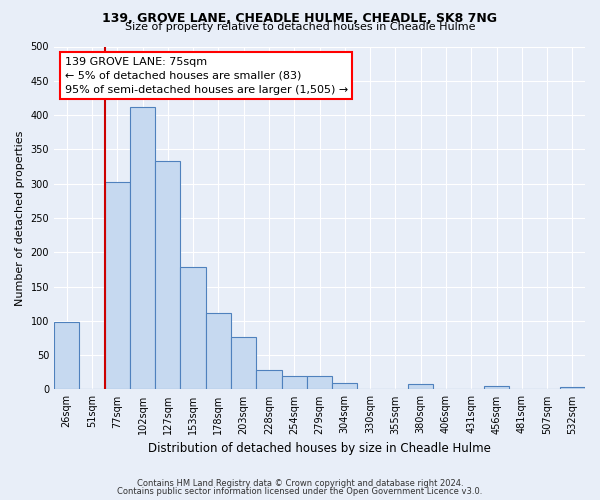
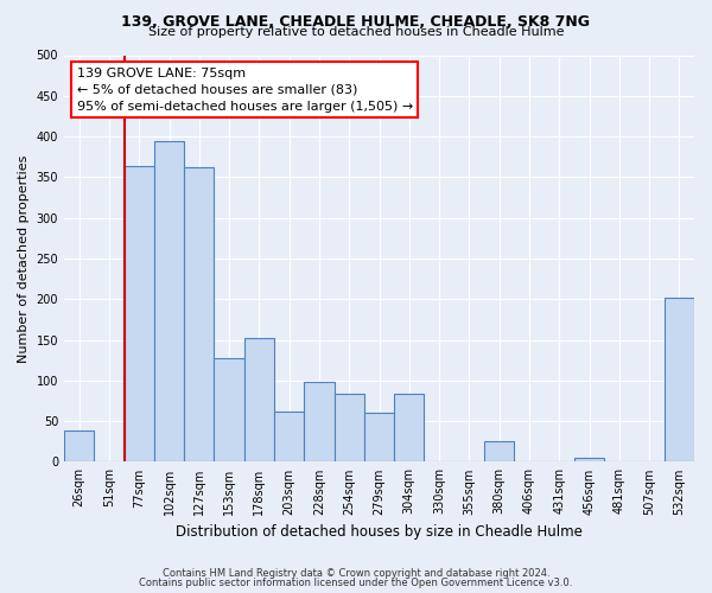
26sqm: 98 -> 38
77sqm: 302 -> 364
102sqm: 412 -> 394
127sqm: 333 -> 362
153sqm: 178 -> 128
178sqm: 112 -> 152
203sqm: 77 -> 62
228sqm: 29 -> 98
254sqm: 20 -> 84
279sqm: 20 -> 60
304sqm: 9 -> 84
380sqm: 8 -> 26
532sqm: 3 -> 202
